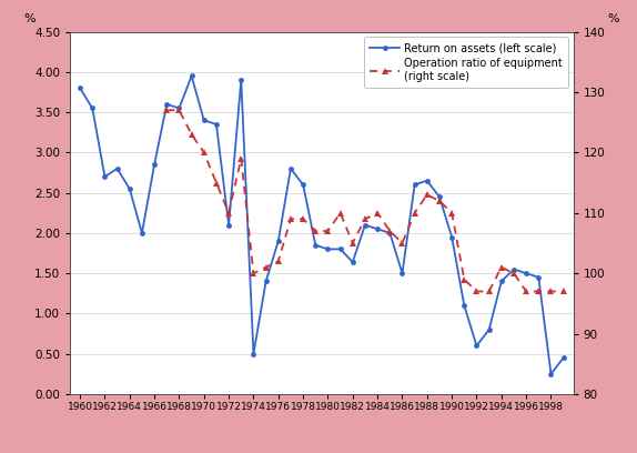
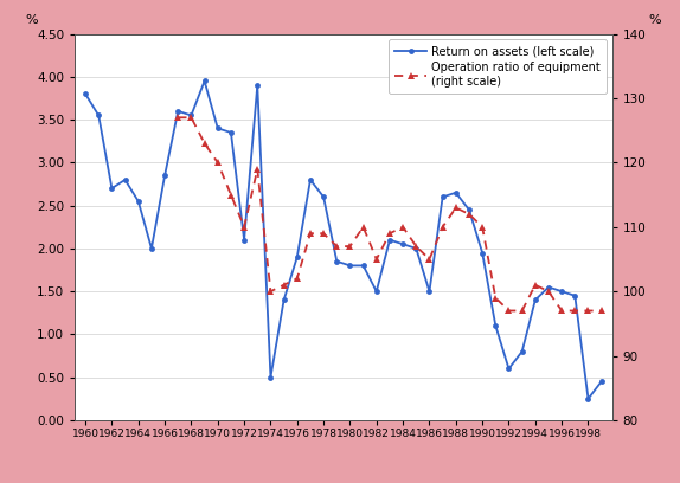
Return on assets (left scale)/1982: 1.64 -> 1.50
